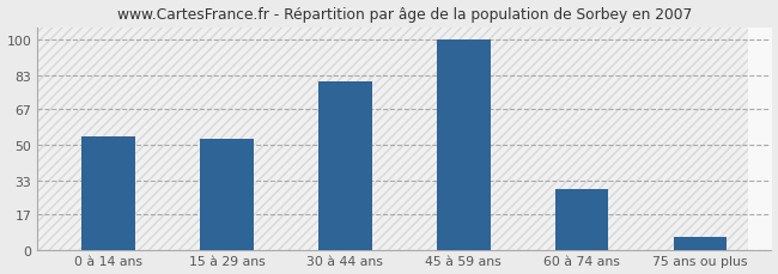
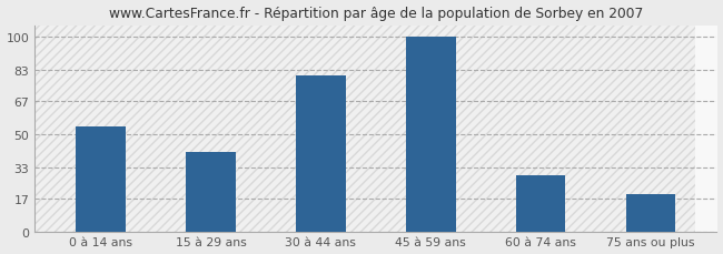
15 à 29 ans: 53 -> 41
75 ans ou plus: 6 -> 19
